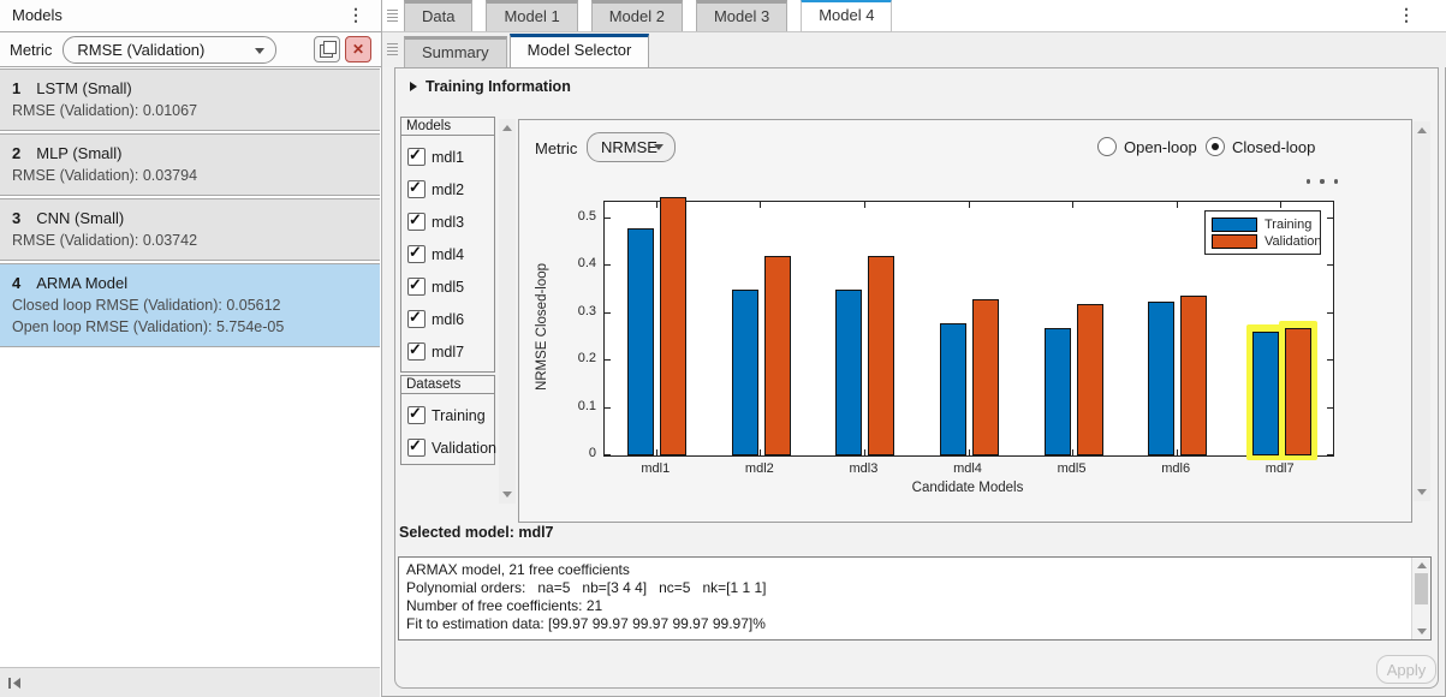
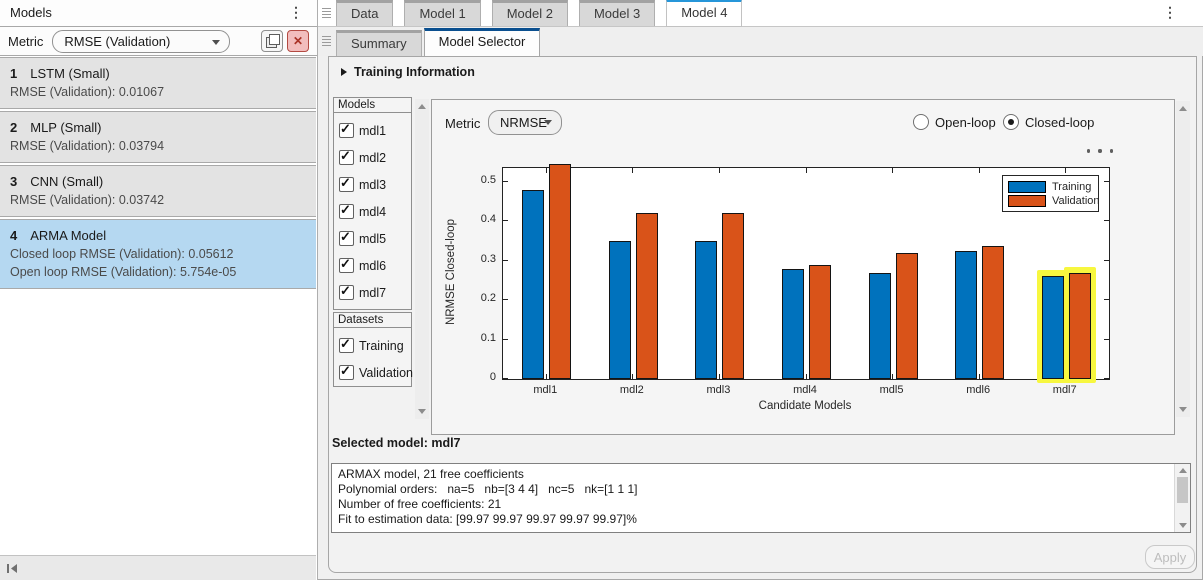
Validation/mdl4: 0.33 -> 0.29
